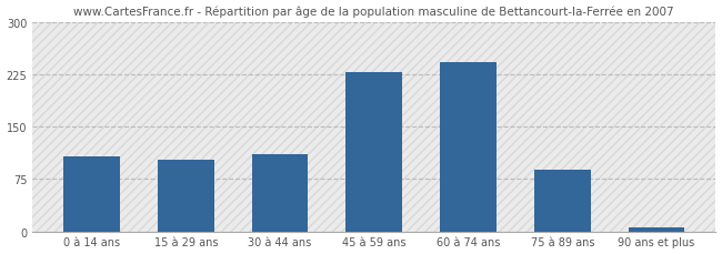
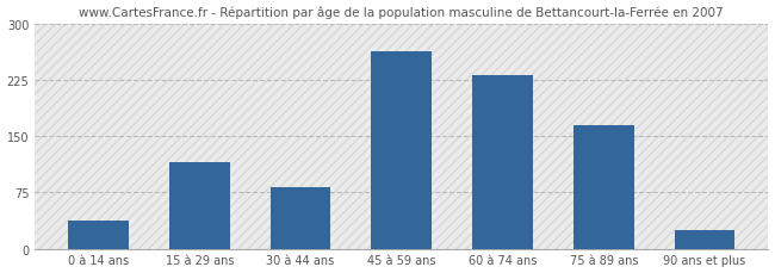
0 à 14 ans: 108 -> 38
15 à 29 ans: 102 -> 116
30 à 44 ans: 110 -> 82
45 à 59 ans: 228 -> 264
60 à 74 ans: 243 -> 232
75 à 89 ans: 88 -> 164
90 ans et plus: 5 -> 24
